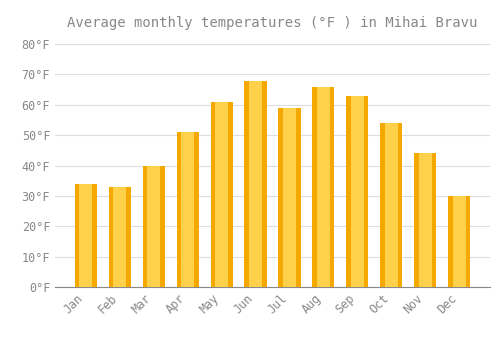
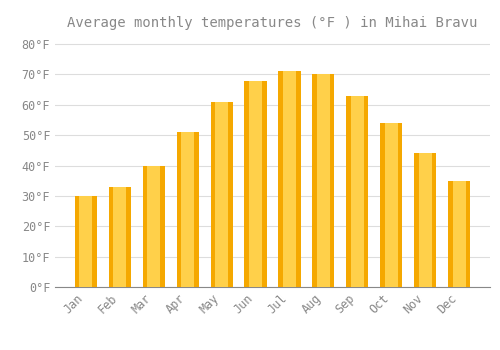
Jan: 34°F -> 30°F
Jul: 59°F -> 71°F
Aug: 66°F -> 70°F
Dec: 30°F -> 35°F
